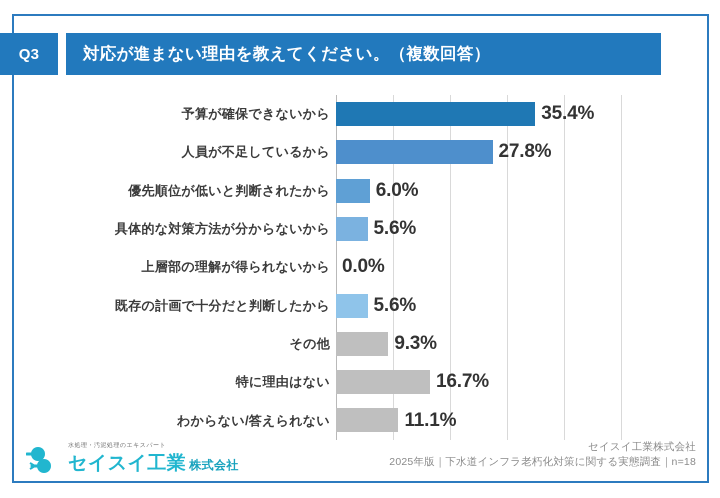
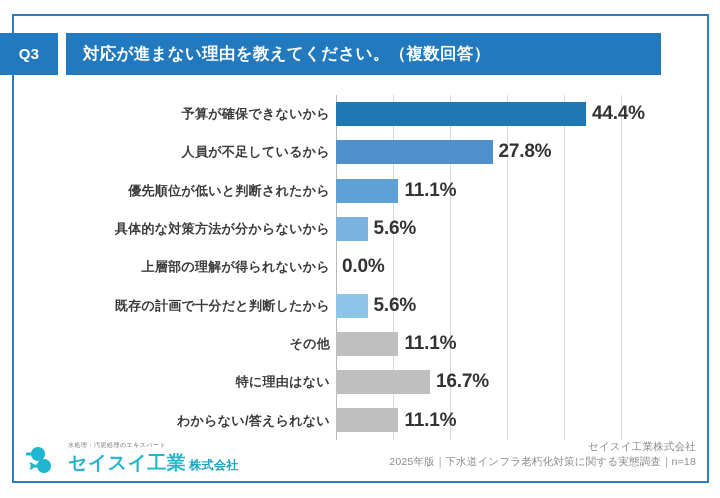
予算が確保できないから: 35.4% -> 44.4%
優先順位が低いと判断されたから: 6.0% -> 11.1%
その他: 9.3% -> 11.1%
